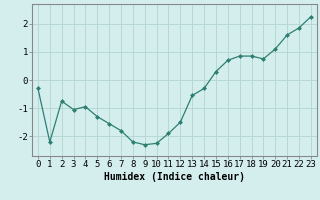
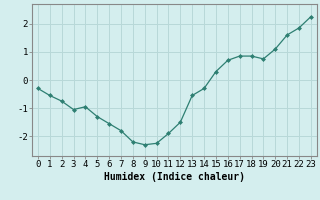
1: -2.20 -> -0.55
